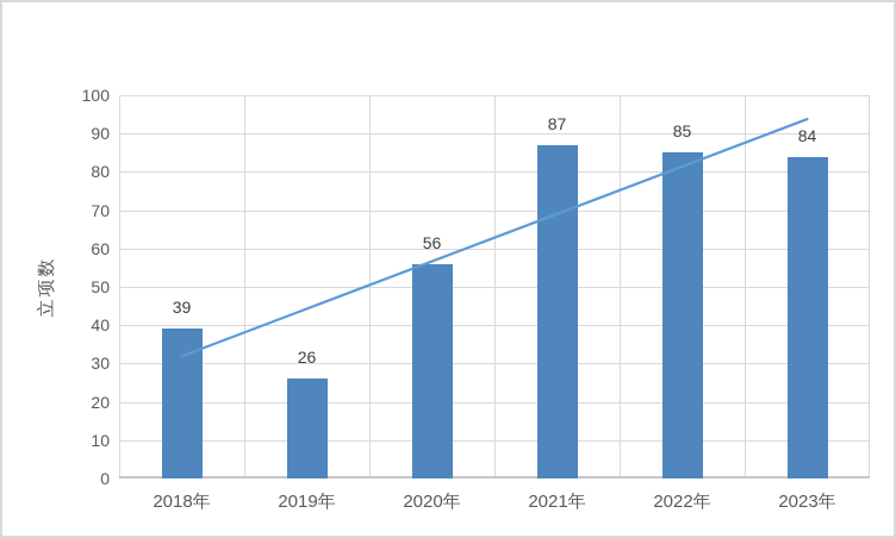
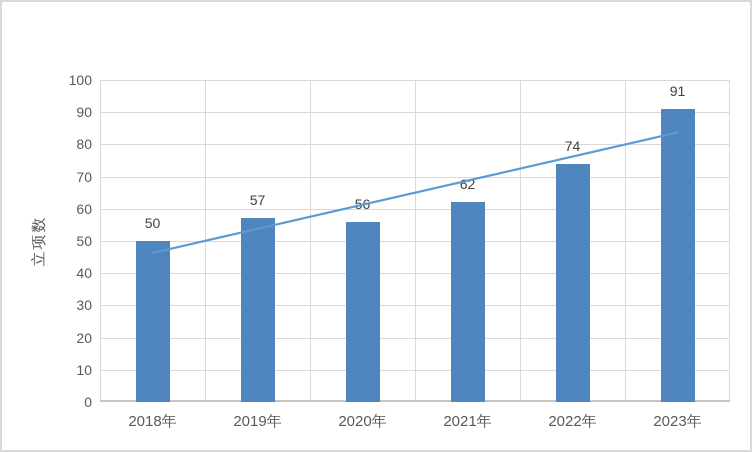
2018年: 39 -> 50
2019年: 26 -> 57
2021年: 87 -> 62
2022年: 85 -> 74
2023年: 84 -> 91
